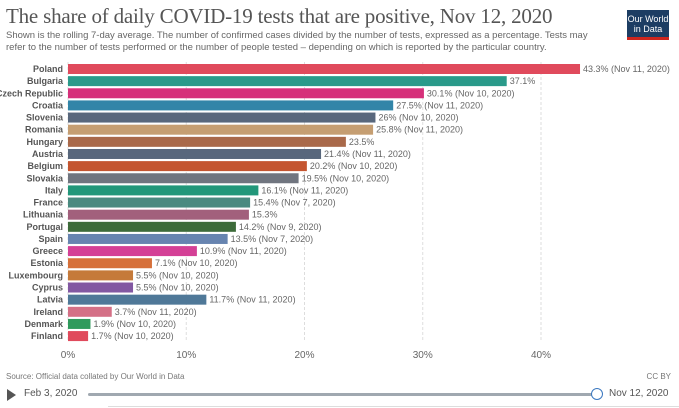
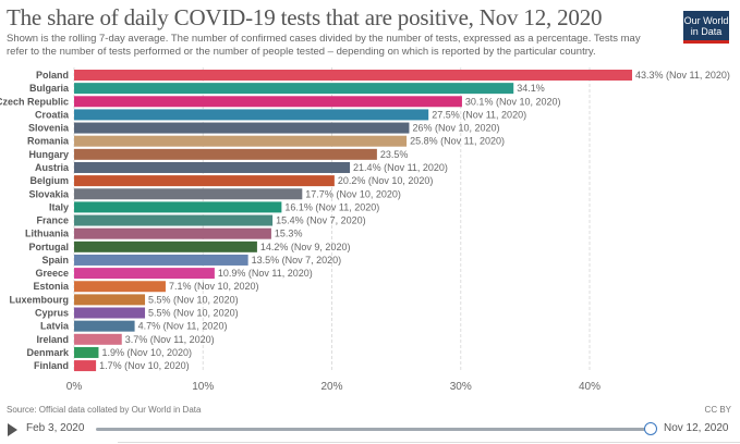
Bulgaria: 37.1% -> 34.1%
Slovakia: 19.5% -> 17.7%
Latvia: 11.7% -> 4.7%
